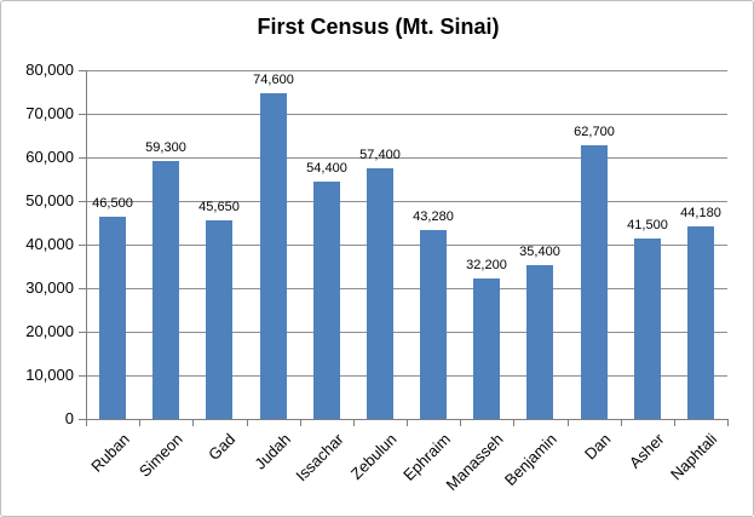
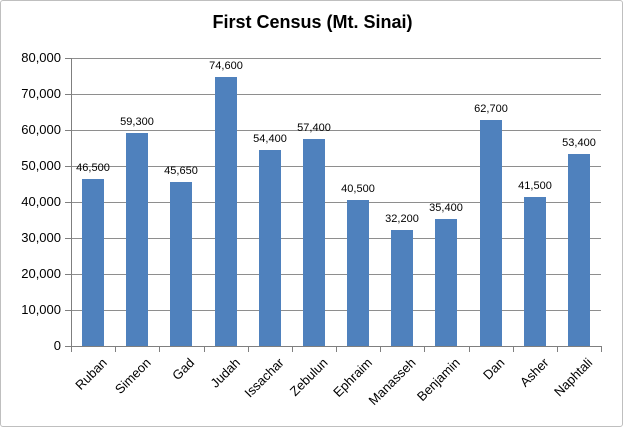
Ephraim: 43,280 -> 40,500
Naphtali: 44,180 -> 53,400
